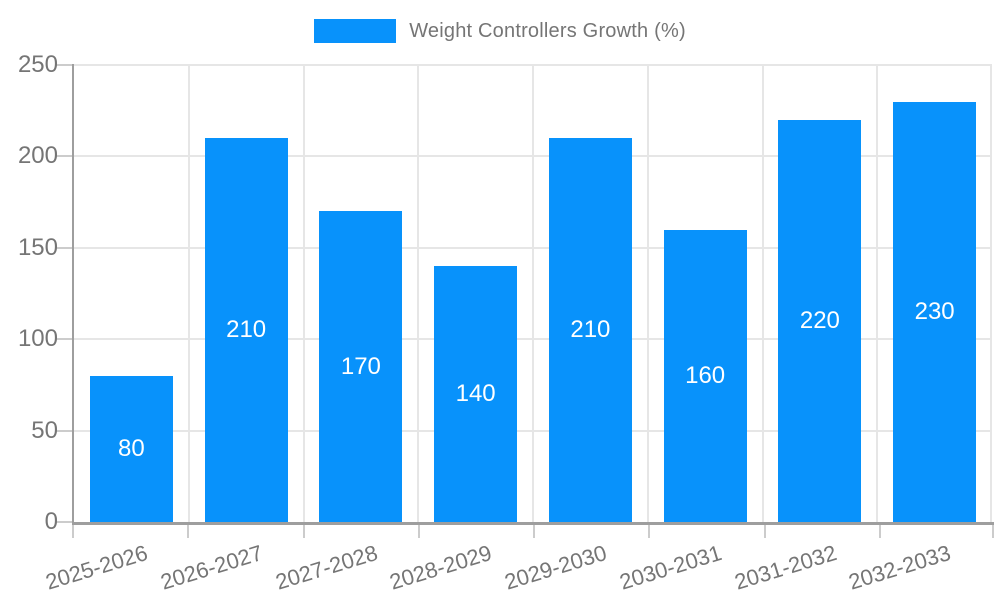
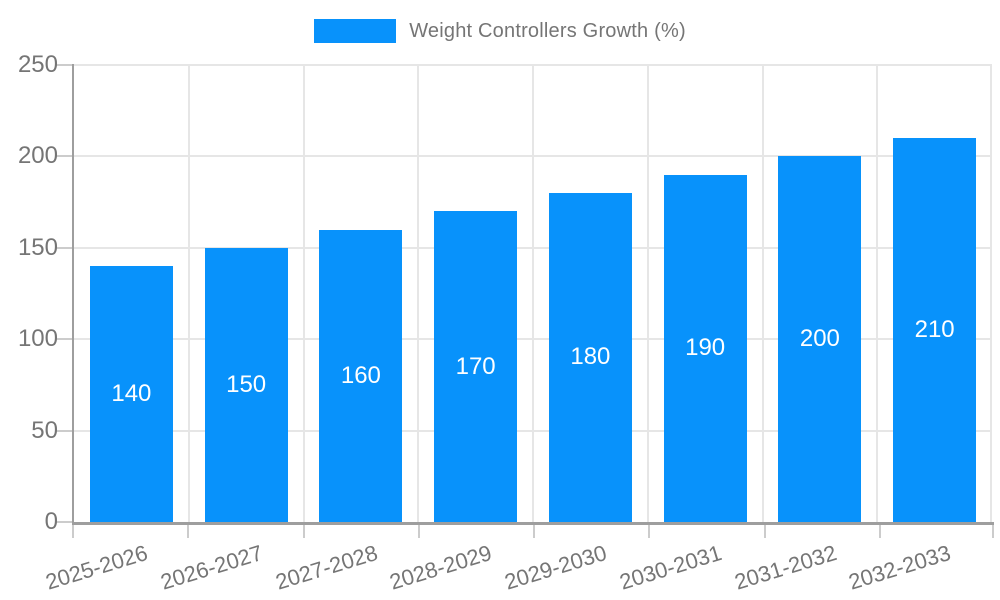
2025-2026: 80 -> 140
2026-2027: 210 -> 150
2027-2028: 170 -> 160
2028-2029: 140 -> 170
2029-2030: 210 -> 180
2030-2031: 160 -> 190
2031-2032: 220 -> 200
2032-2033: 230 -> 210
